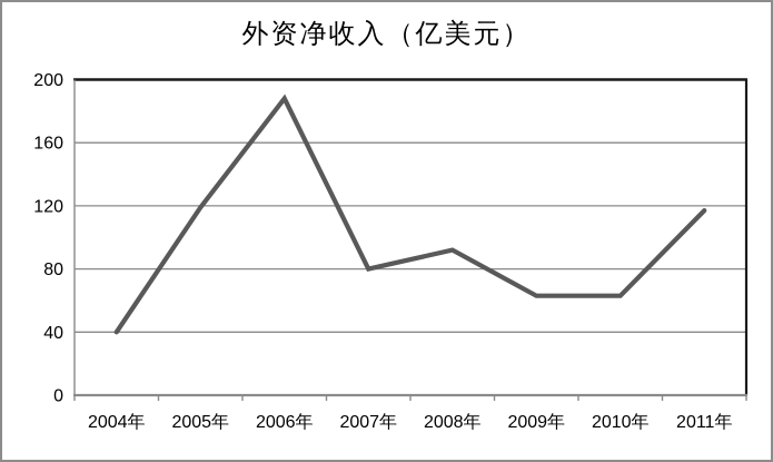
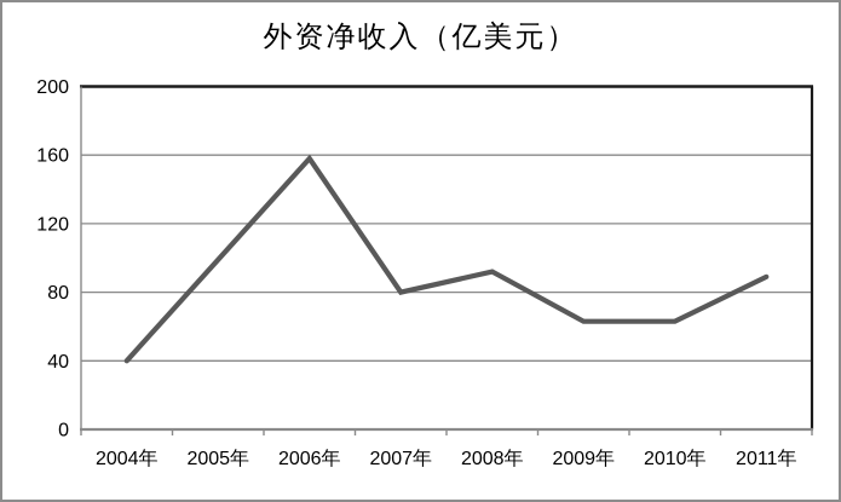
2005年: 119 -> 99
2006年: 188 -> 158
2011年: 117 -> 89
